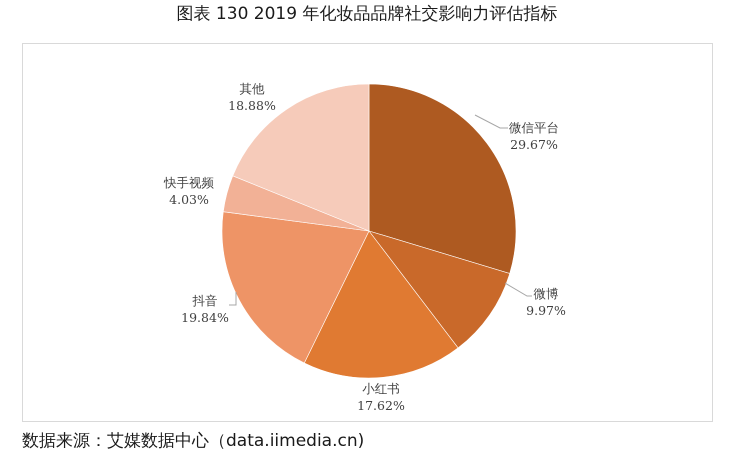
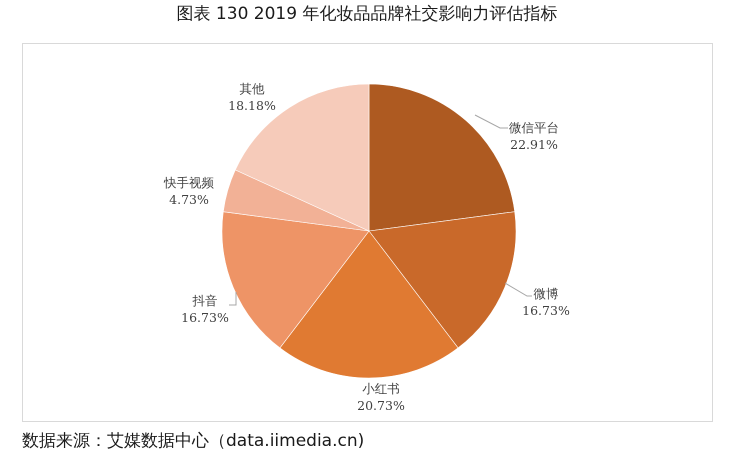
微信平台: 29.67% -> 22.91%
微博: 9.97% -> 16.73%
小红书: 17.62% -> 20.73%
抖音: 19.84% -> 16.73%
快手视频: 4.03% -> 4.73%
其他: 18.88% -> 18.18%
